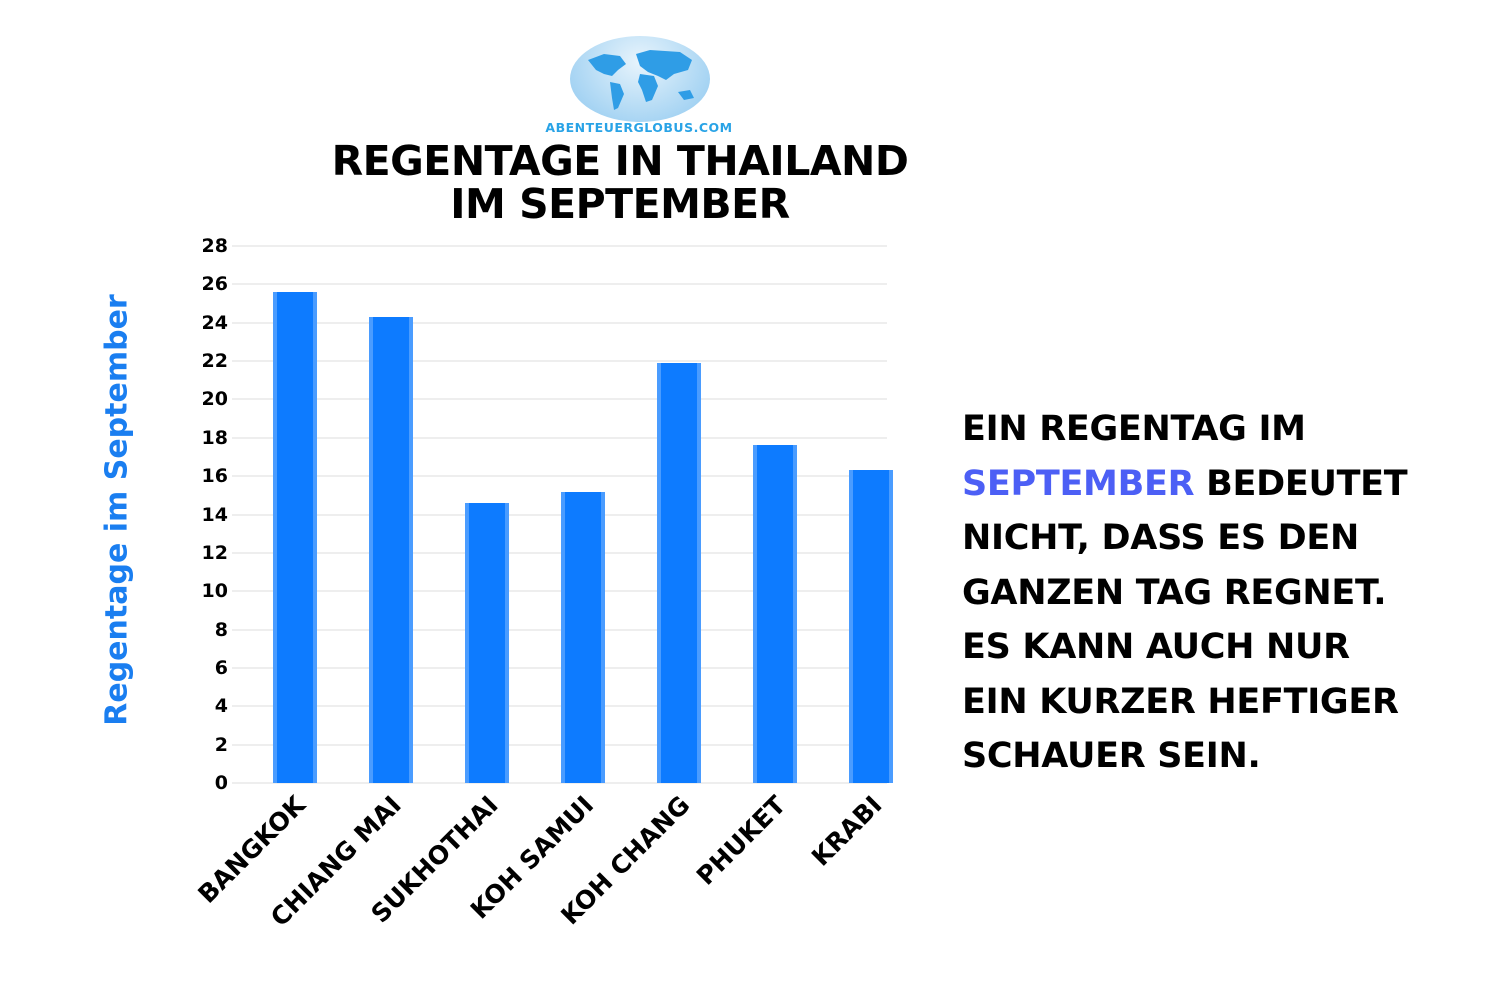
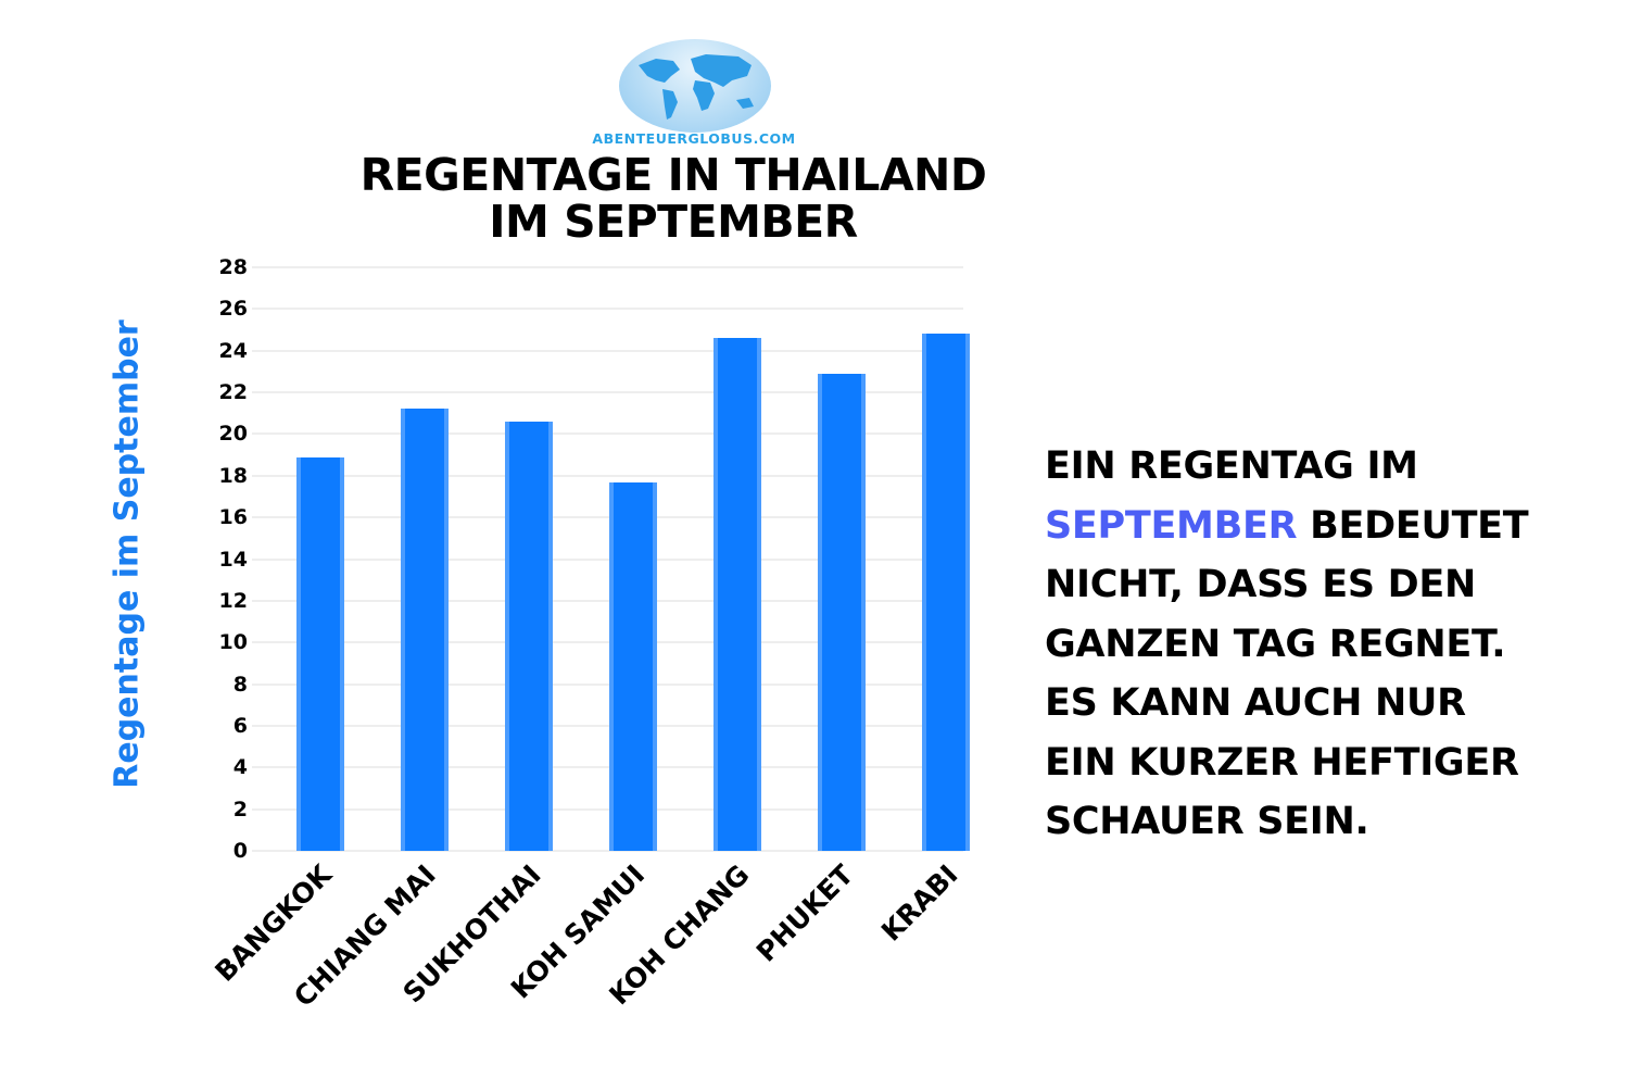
BANGKOK: 25.6 -> 18.9
CHIANG MAI: 24.3 -> 21.2
SUKHOTHAI: 14.6 -> 20.6
KOH SAMUI: 15.2 -> 17.7
KOH CHANG: 21.9 -> 24.6
PHUKET: 17.6 -> 22.9
KRABI: 16.3 -> 24.8
